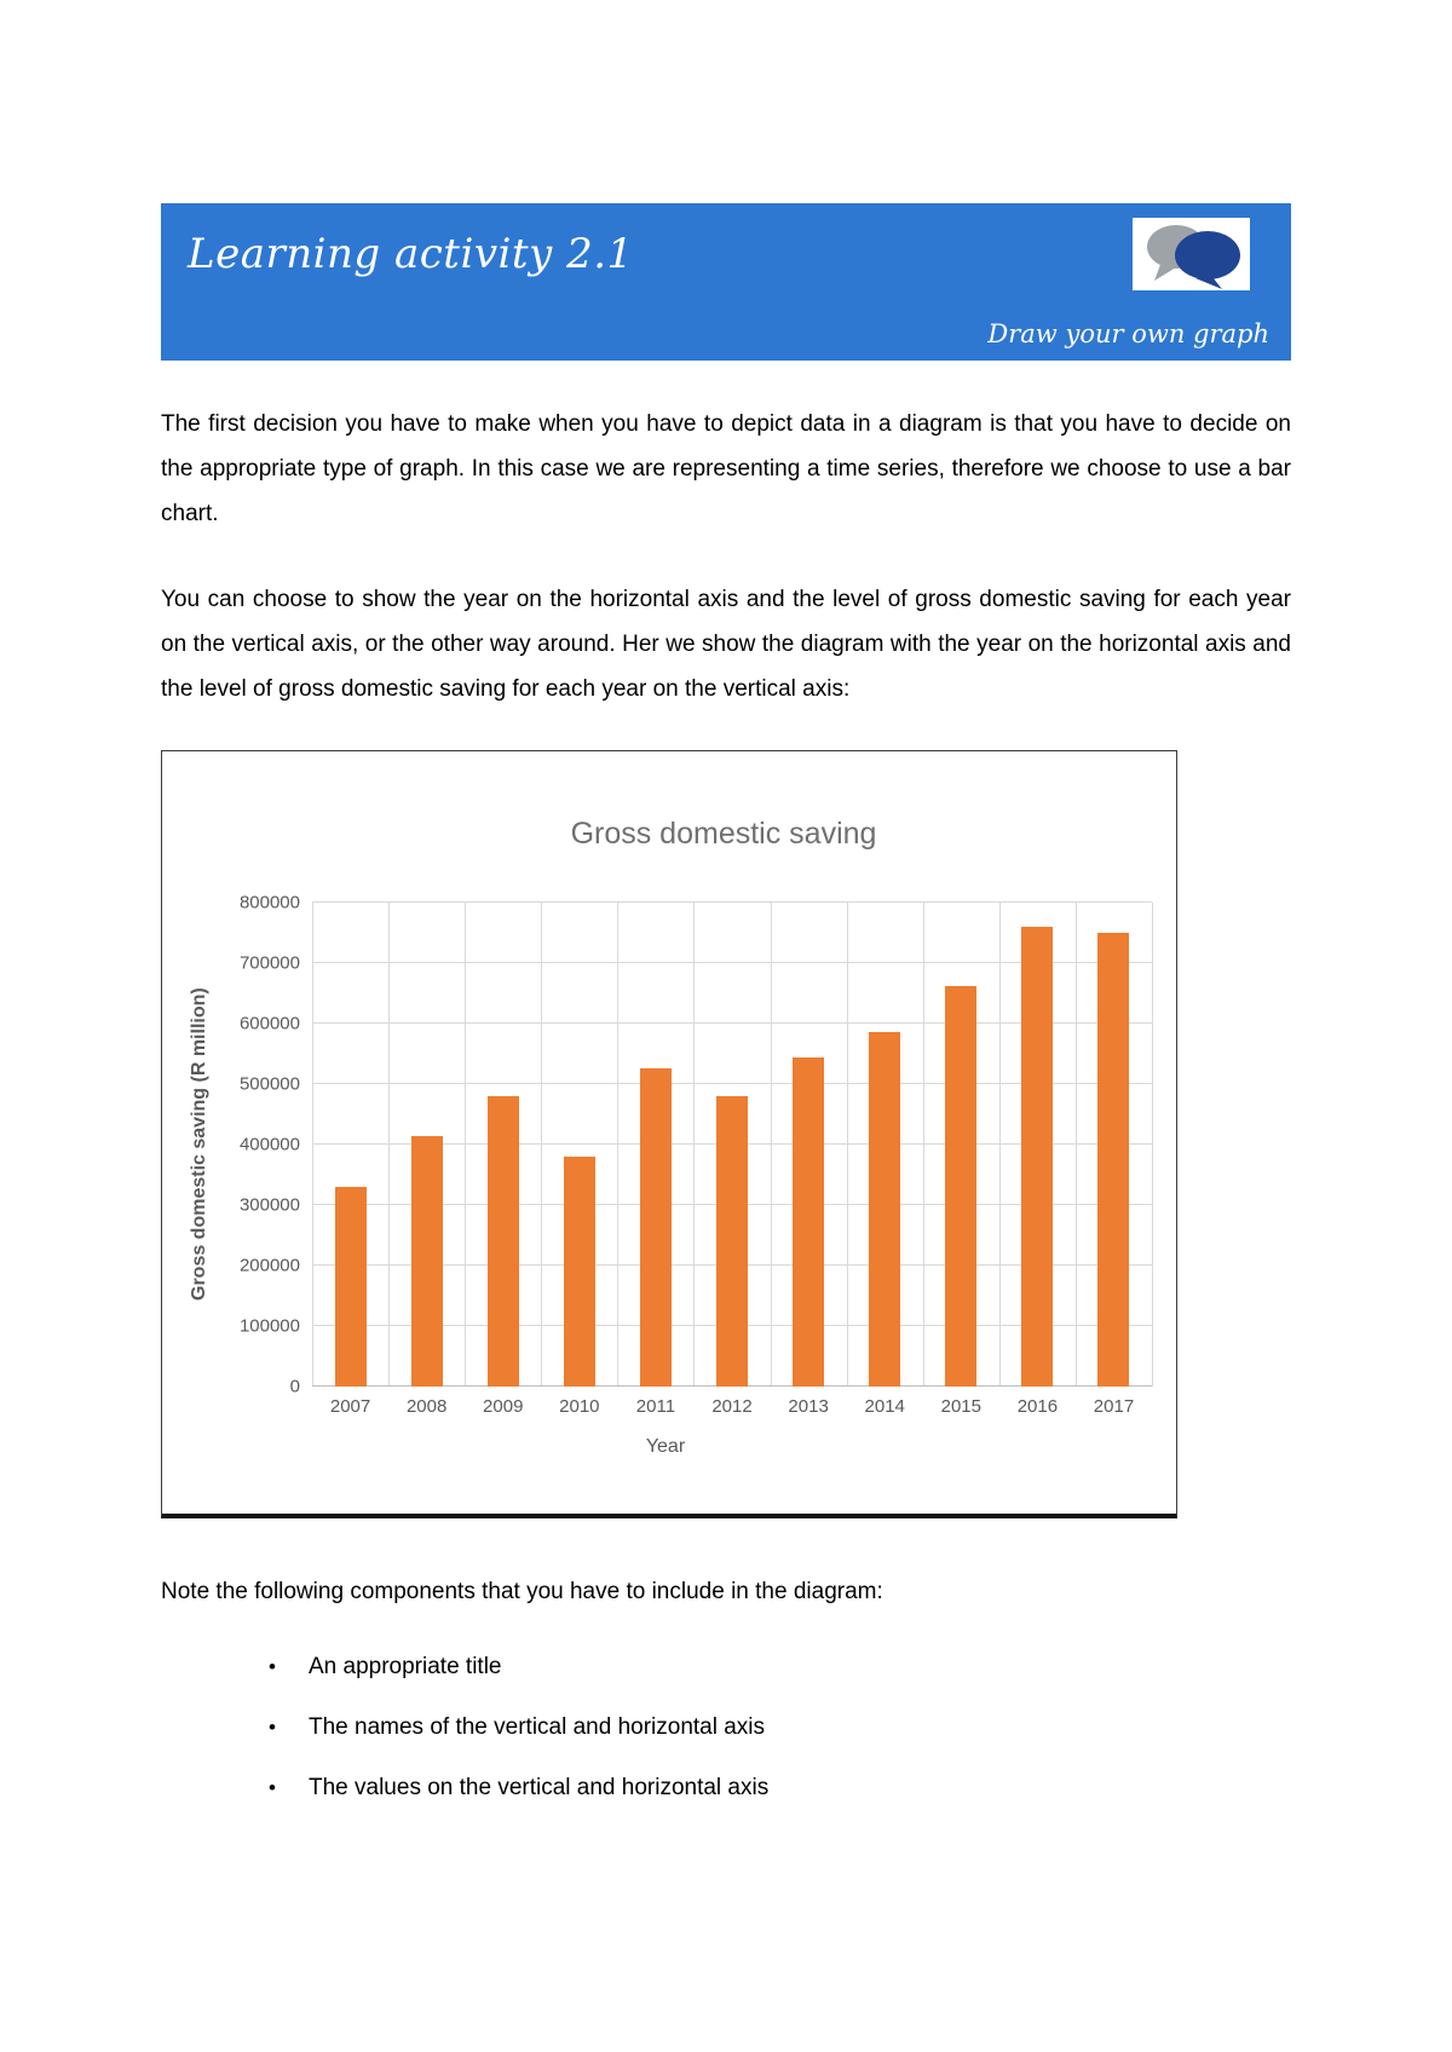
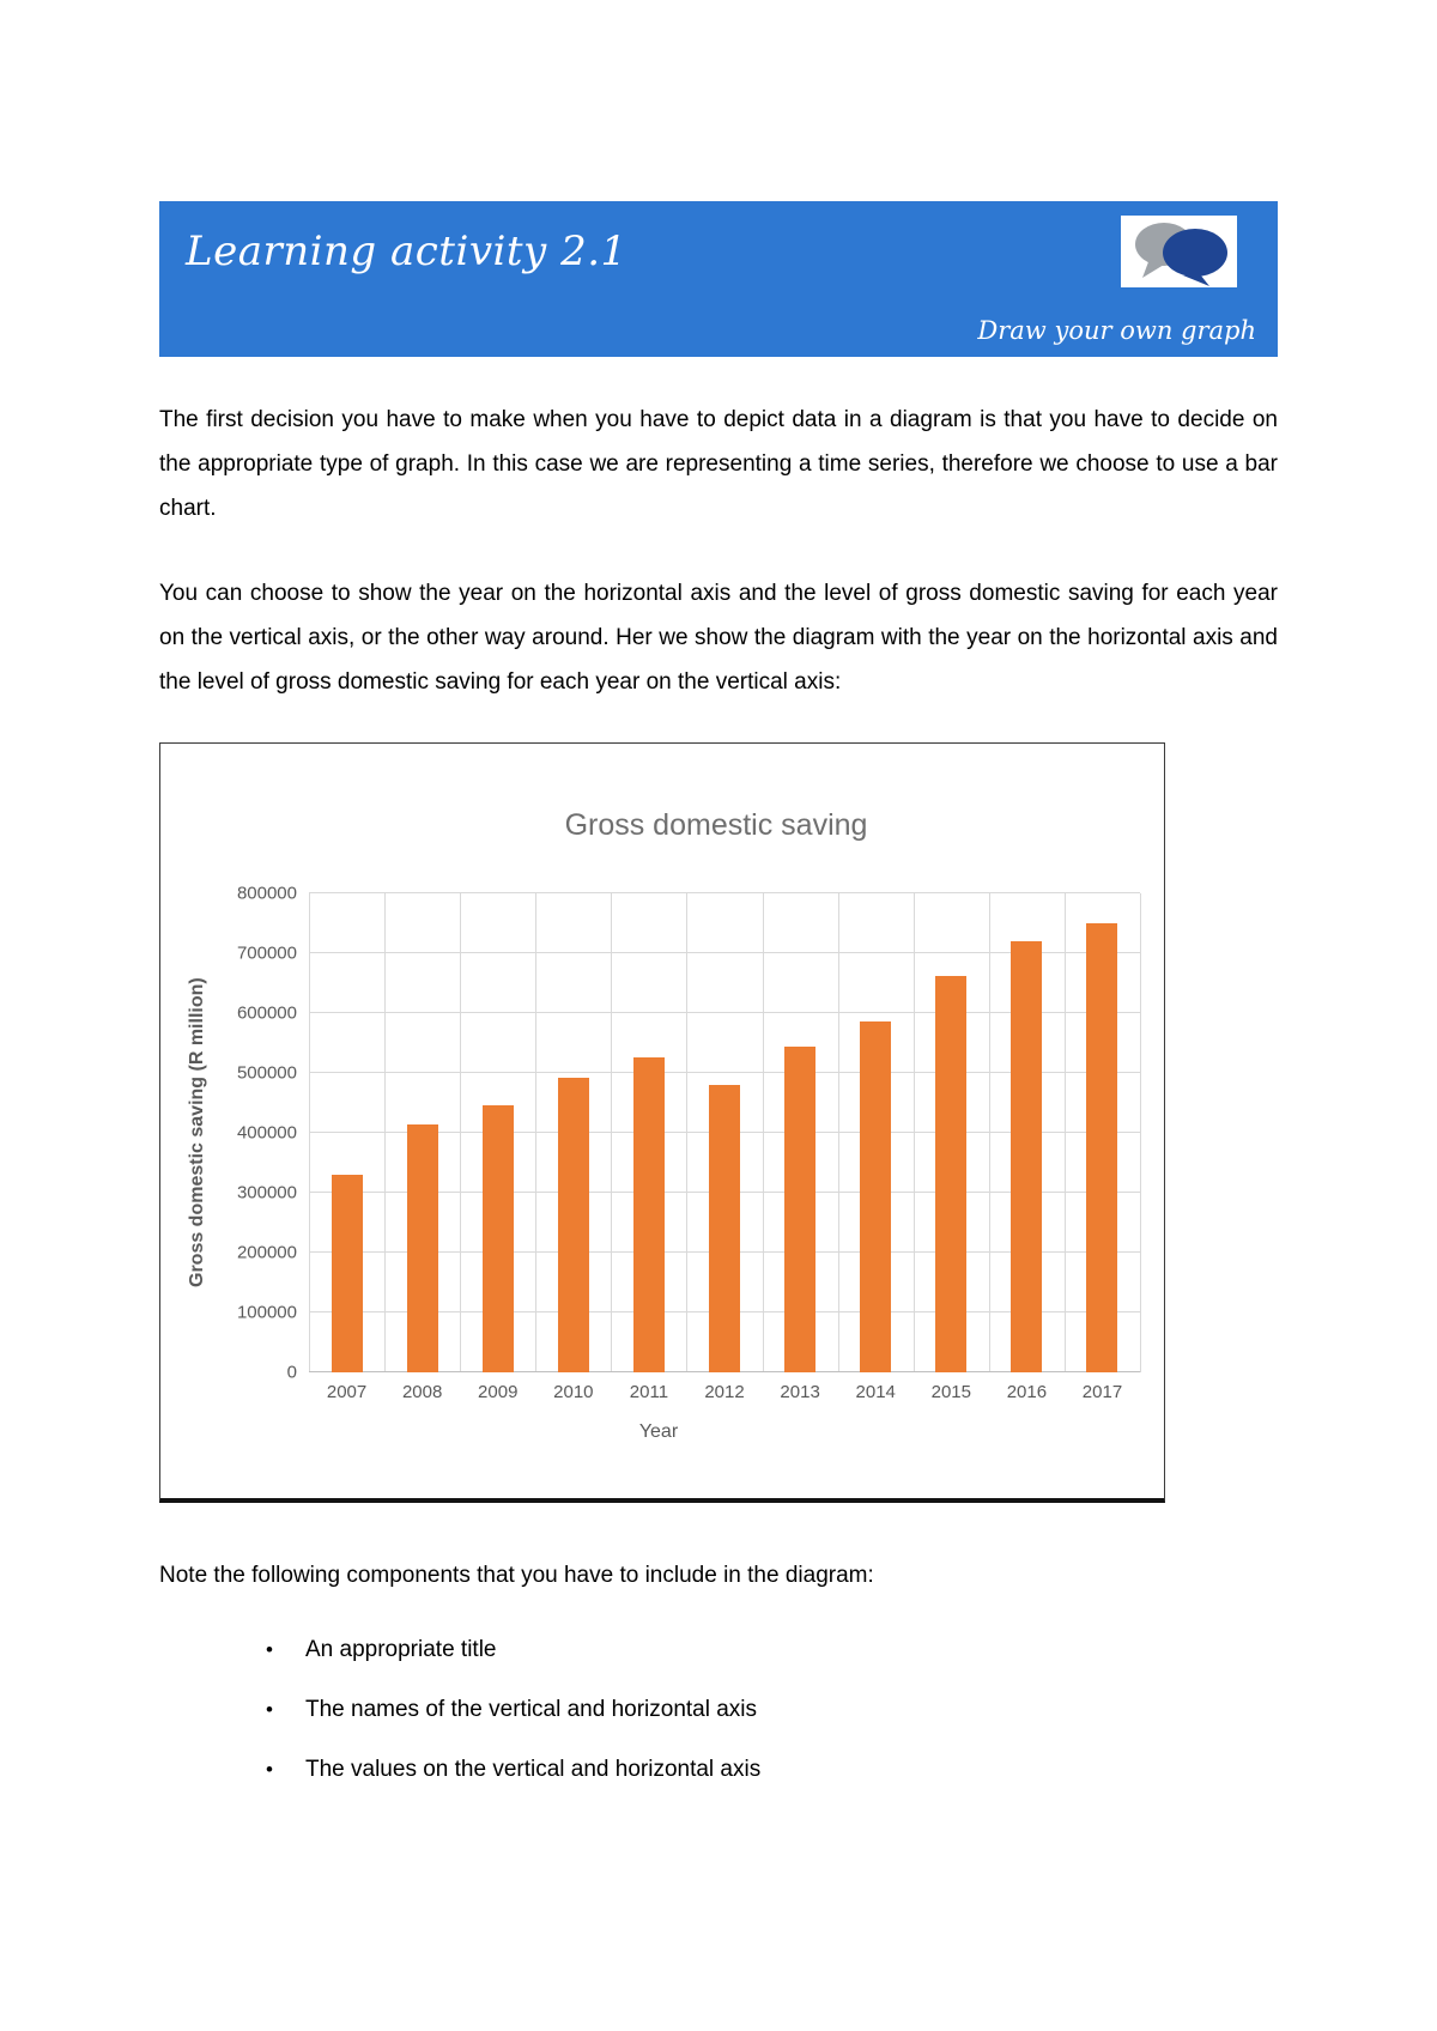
2009: 480000 -> 450000
2010: 380000 -> 490000
2016: 760000 -> 720000
